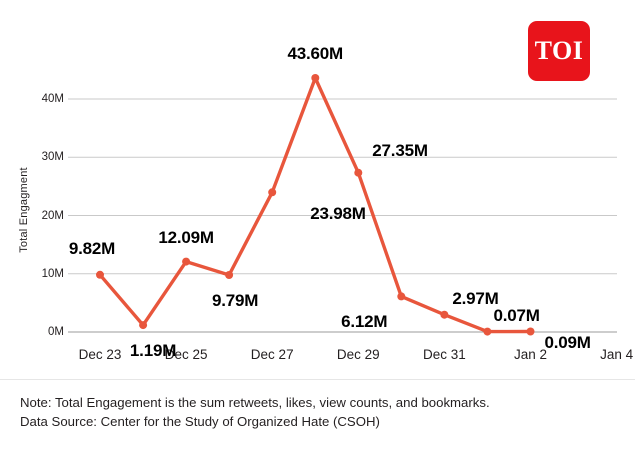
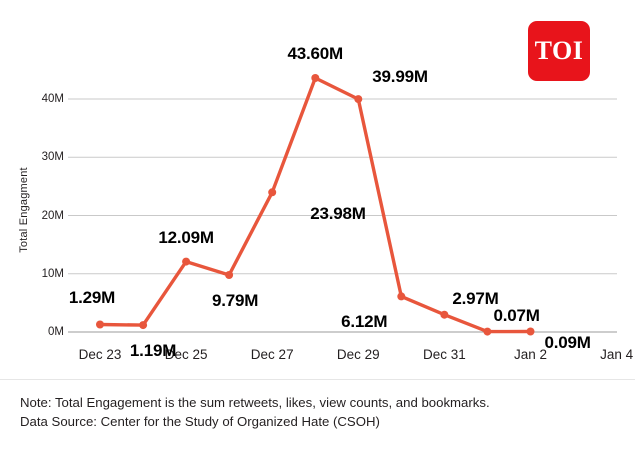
Dec 23: 9.82M -> 1.29M
Dec 29: 27.35M -> 39.99M
